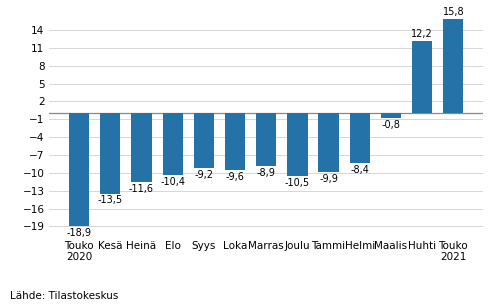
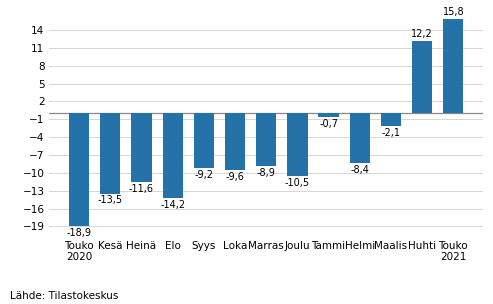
Elo: -10,4 -> -14,2
Tammi: -9,9 -> -0,7
Maalis: -0,8 -> -2,1
